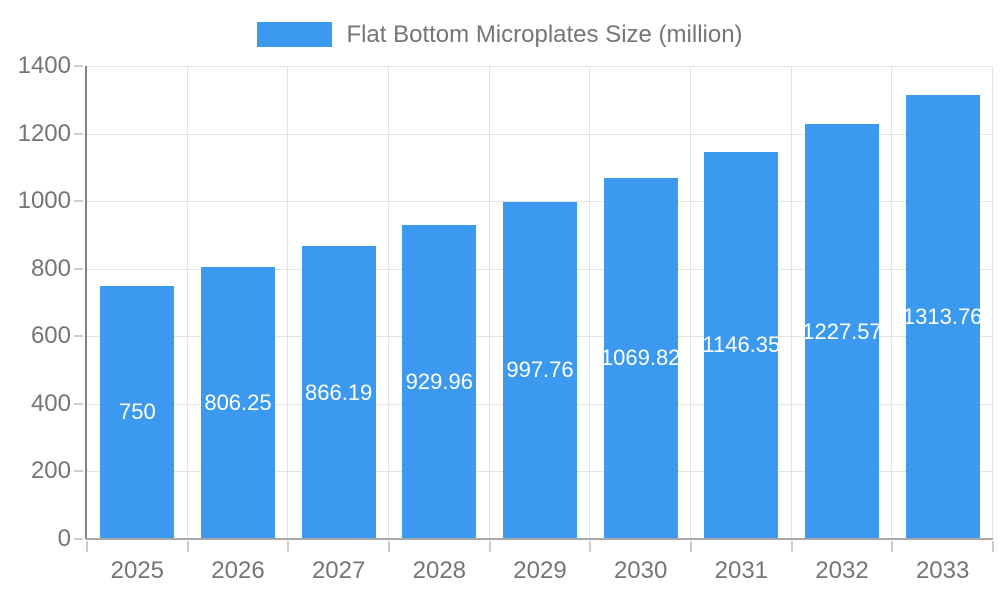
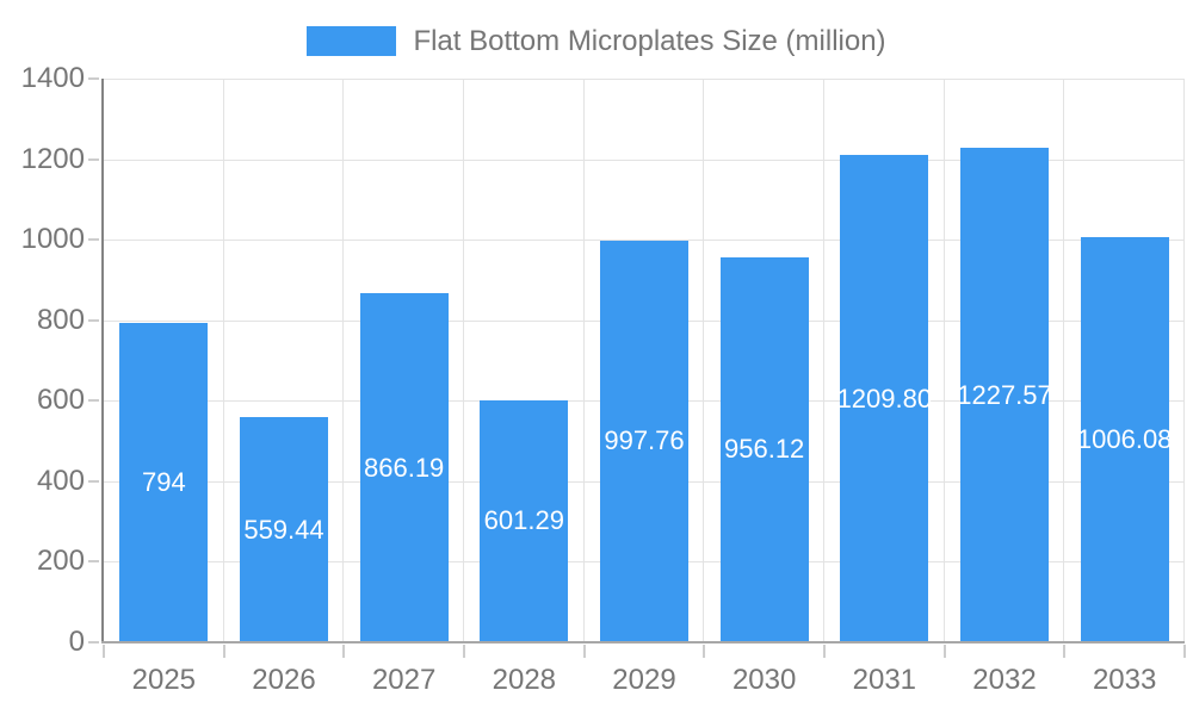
2025: 750 -> 794
2026: 806.25 -> 559.44
2028: 929.96 -> 601.29
2030: 1069.82 -> 956.12
2031: 1146.35 -> 1209.80
2033: 1313.76 -> 1006.08
